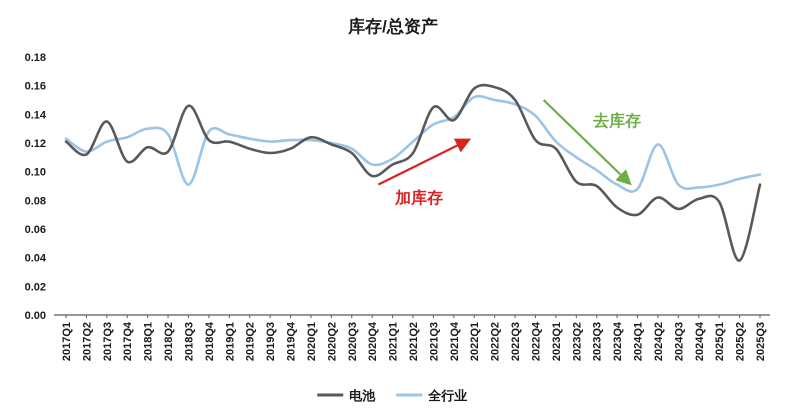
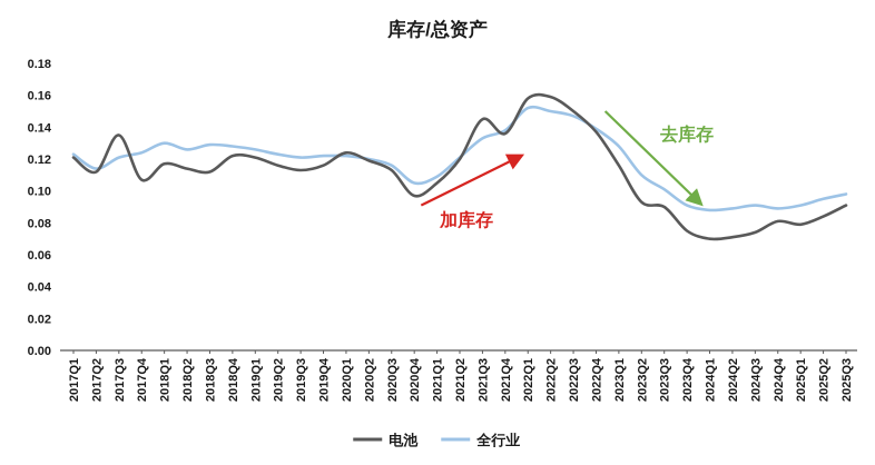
电池/2018Q3: 0.146 -> 0.112
全行业/2018Q3: 0.091 -> 0.129
电池/2021Q2: 0.113 -> 0.120
电池/2022Q4: 0.122 -> 0.137
全行业/2023Q1: 0.121 -> 0.128
电池/2024Q2: 0.082 -> 0.071
全行业/2024Q2: 0.119 -> 0.089
电池/2025Q2: 0.038 -> 0.084
